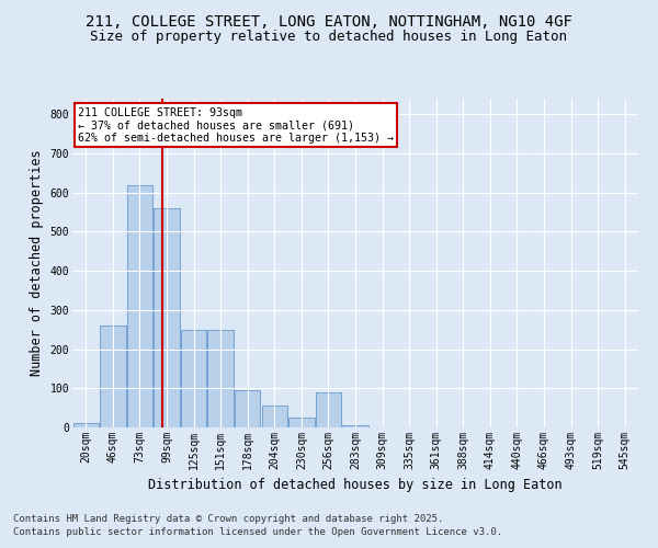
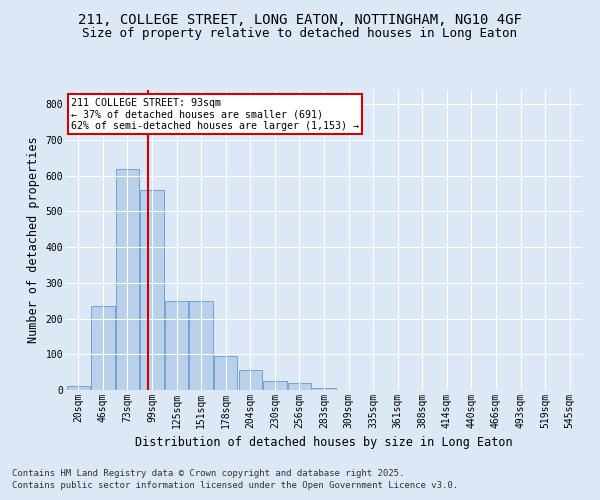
46sqm: 260 -> 235
256sqm: 90 -> 20
